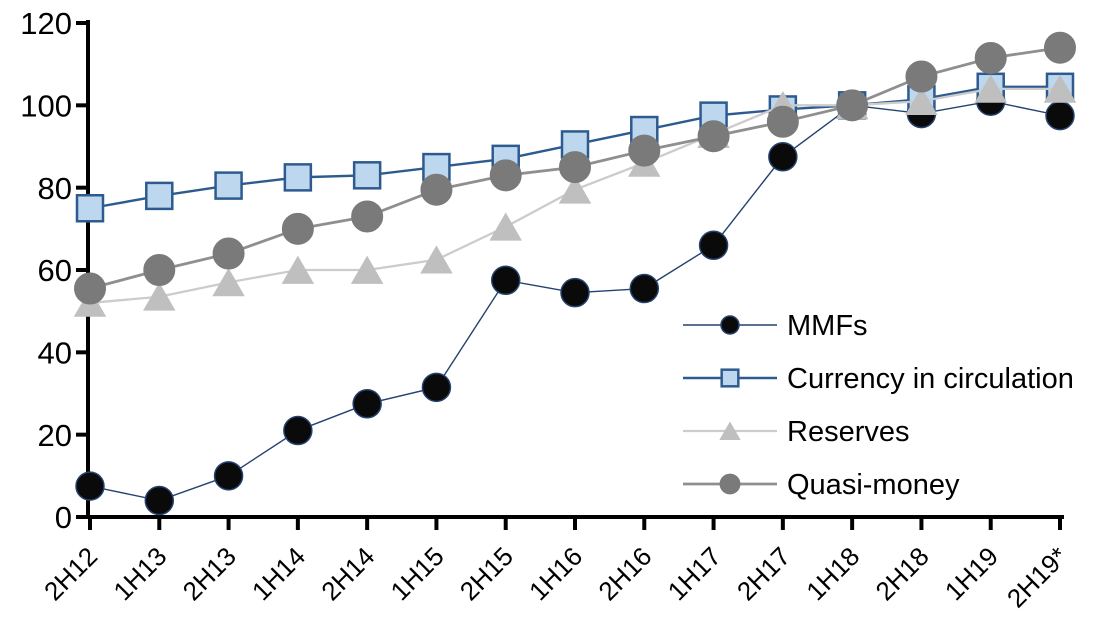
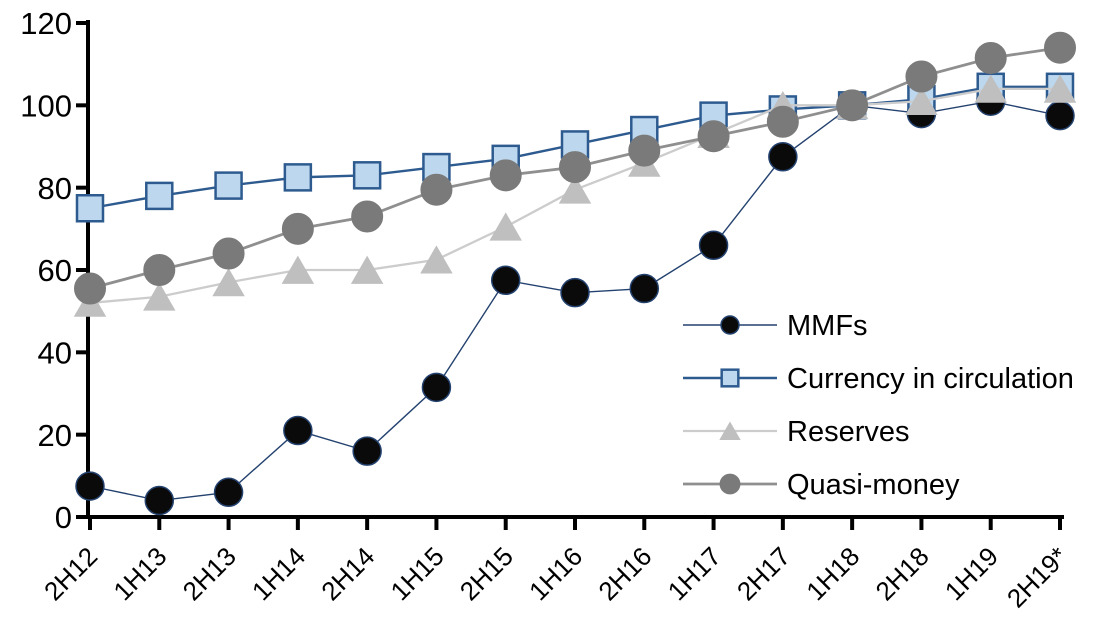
MMFs/2H13: 10 -> 6
MMFs/2H14: 28 -> 16
